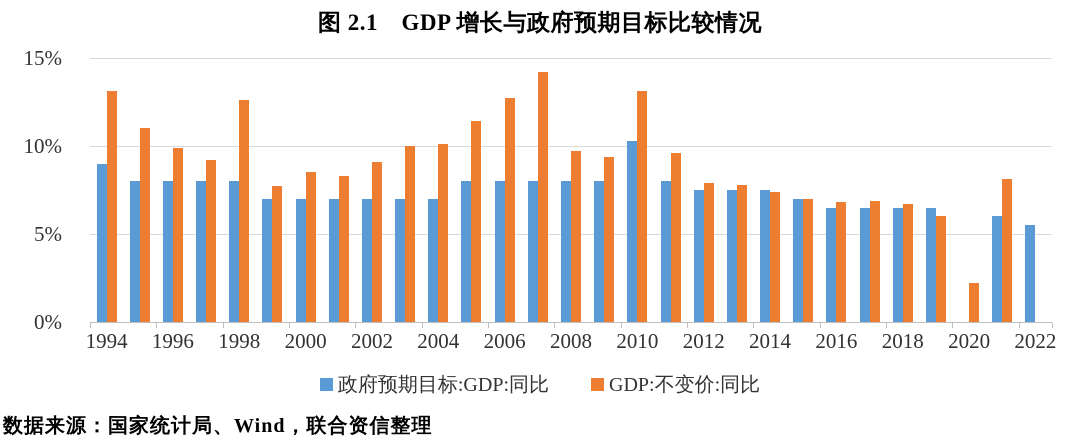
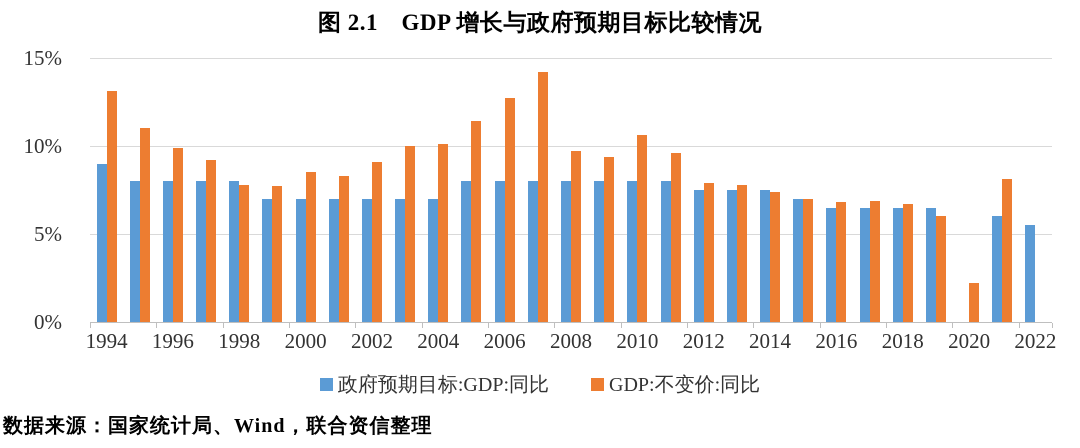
GDP:不变价:同比/1998: 12.6% -> 7.8%
政府预期目标:GDP:同比/2010: 10.3% -> 8.0%
GDP:不变价:同比/2010: 13.1% -> 10.6%
